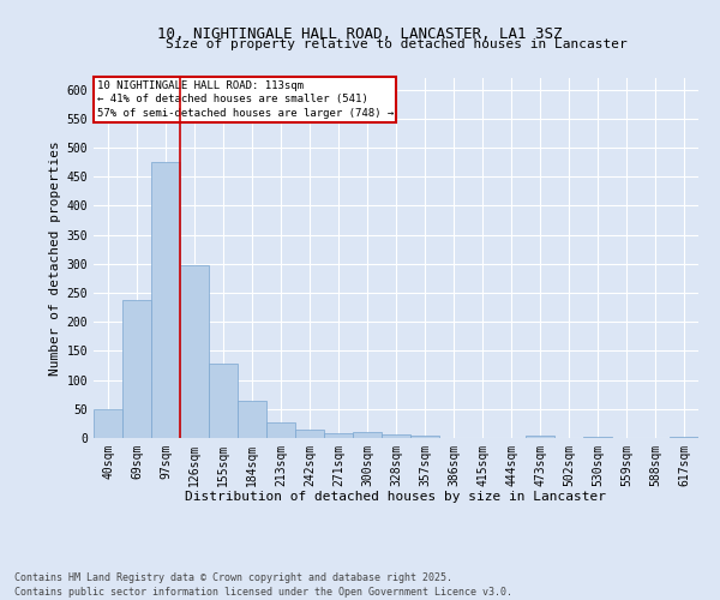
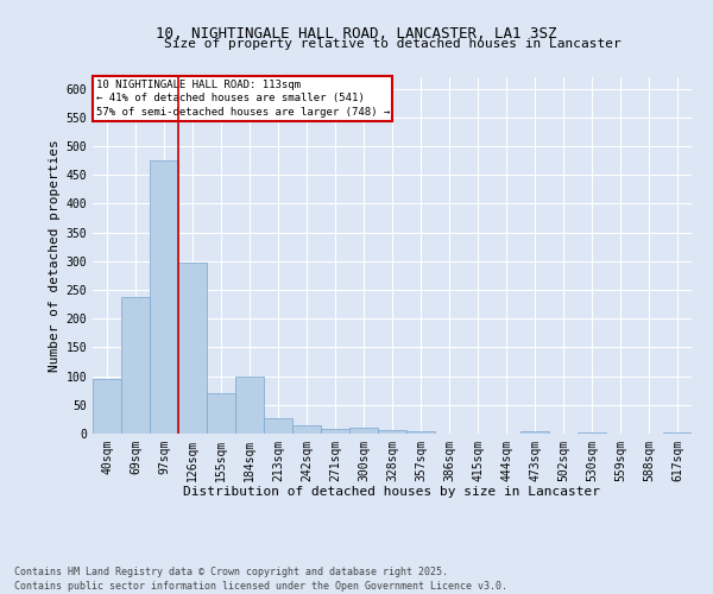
40sqm: 49 -> 95
155sqm: 128 -> 70
184sqm: 65 -> 100
